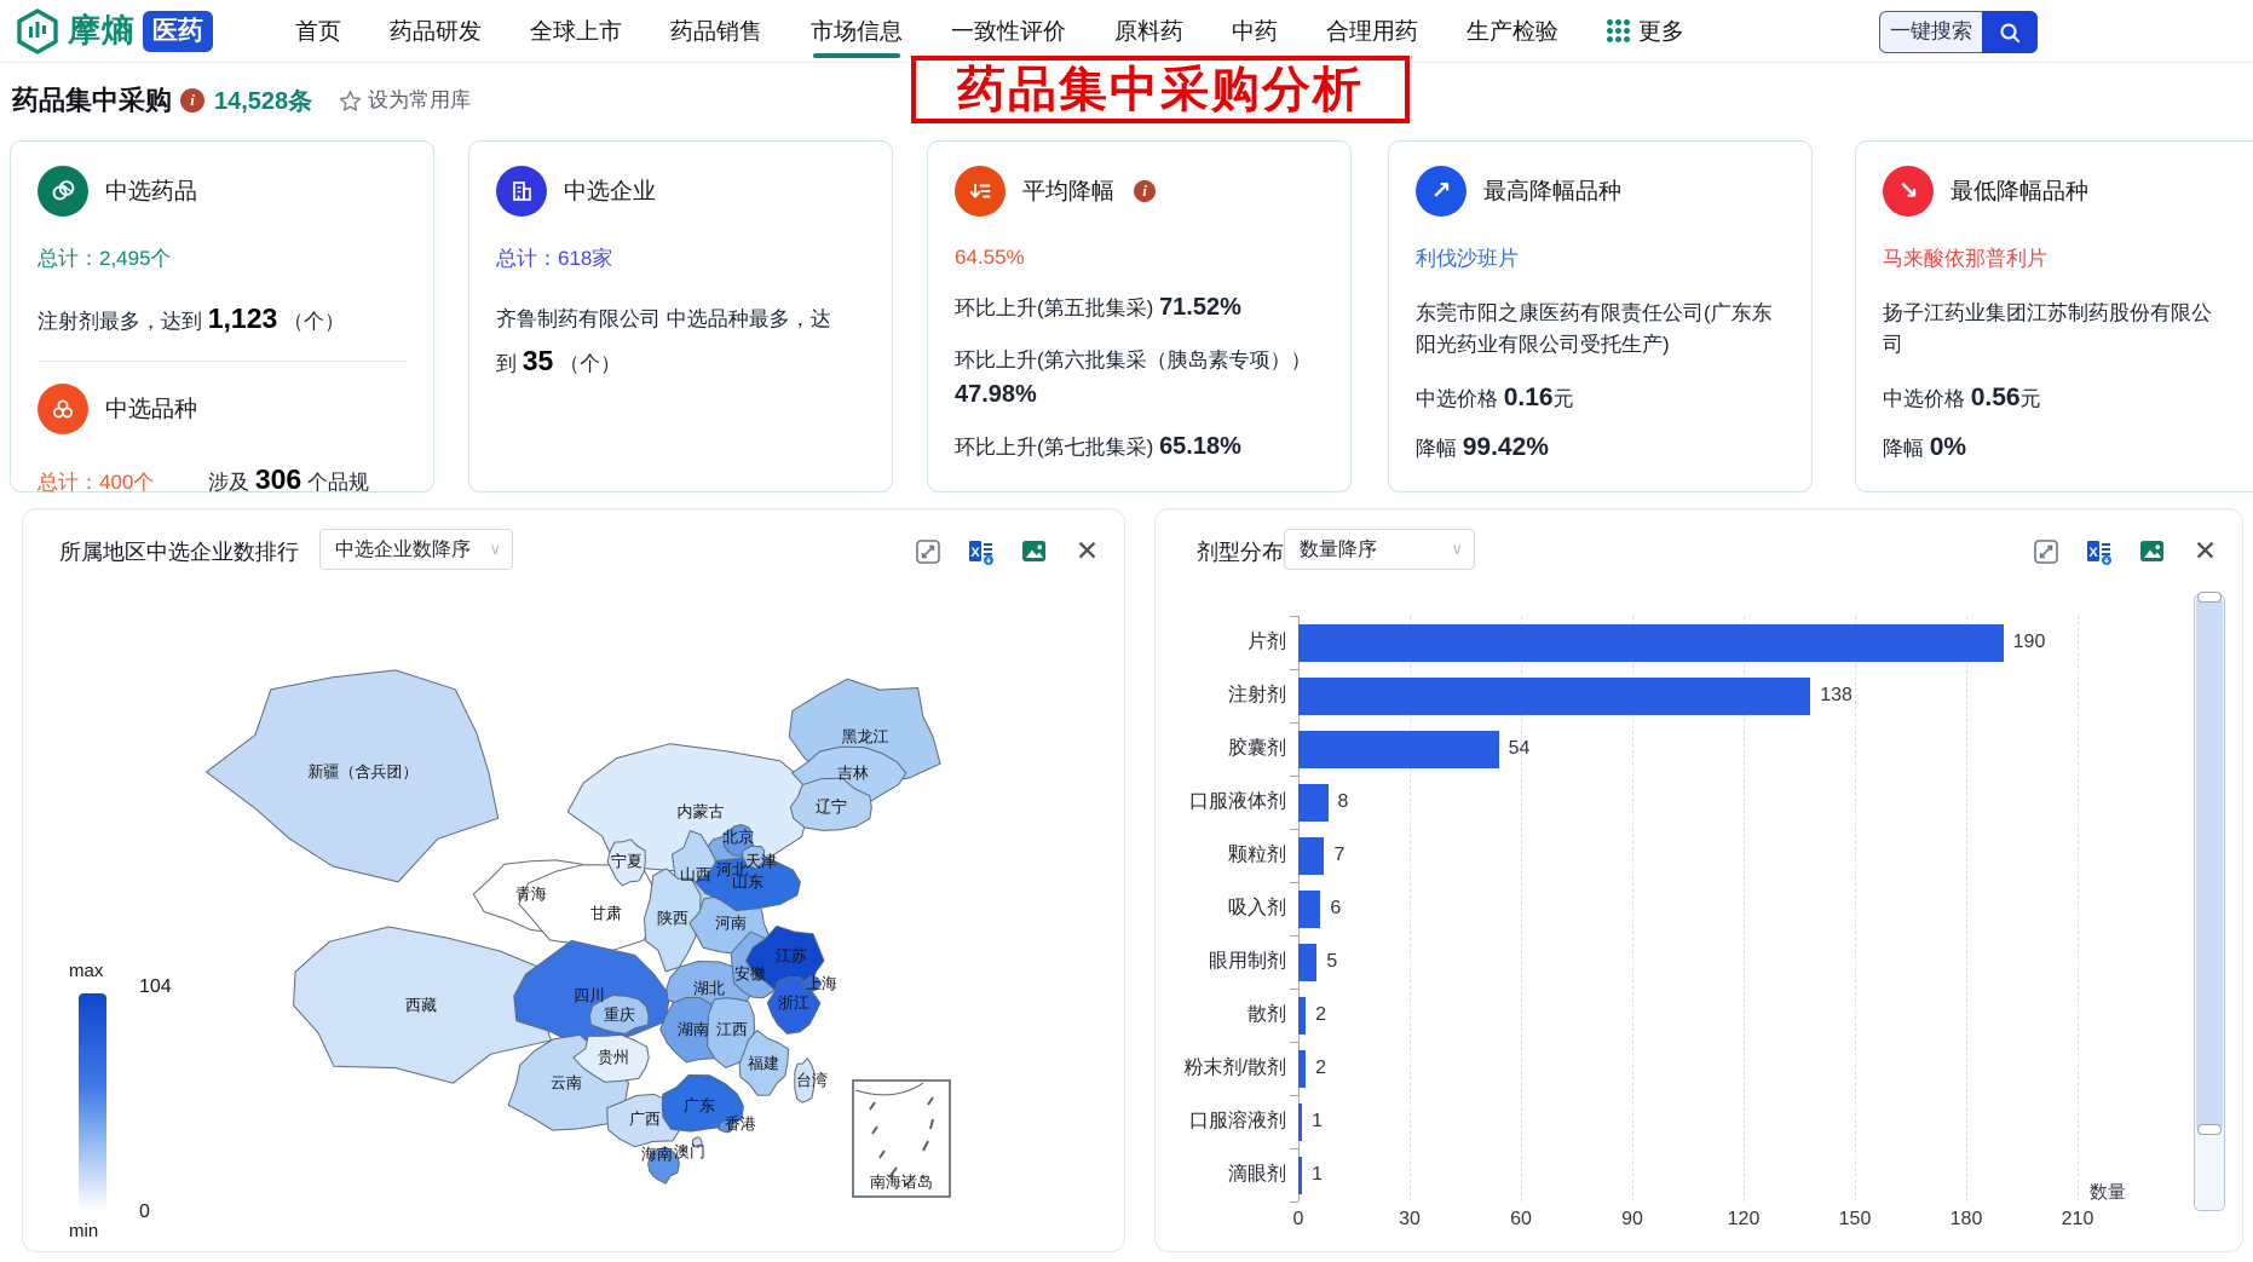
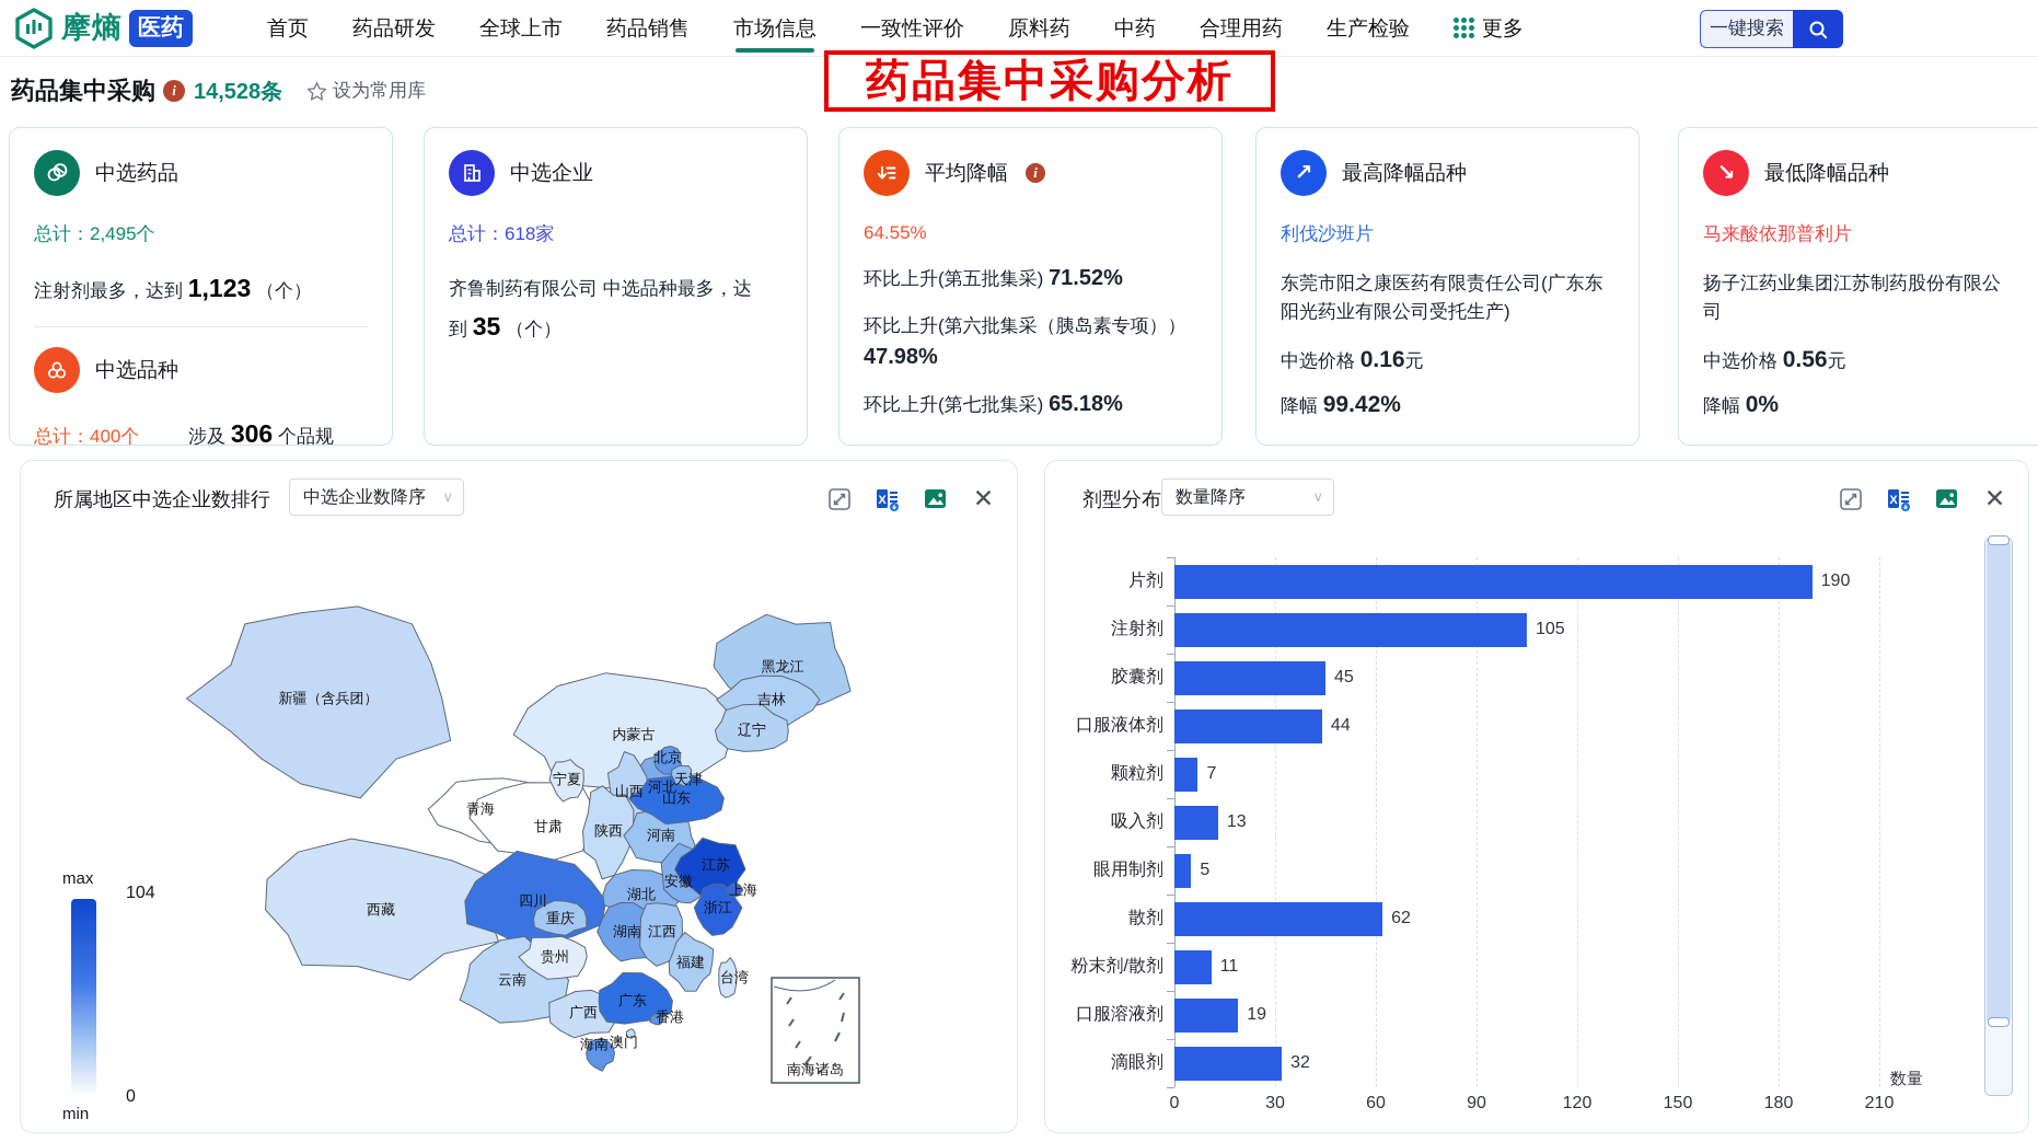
剂型分布/注射剂: 138 -> 105
剂型分布/胶囊剂: 54 -> 45
剂型分布/口服液体剂: 8 -> 44
剂型分布/吸入剂: 6 -> 13
剂型分布/散剂: 2 -> 62
剂型分布/粉末剂/散剂: 2 -> 11
剂型分布/口服溶液剂: 1 -> 19
剂型分布/滴眼剂: 1 -> 32
